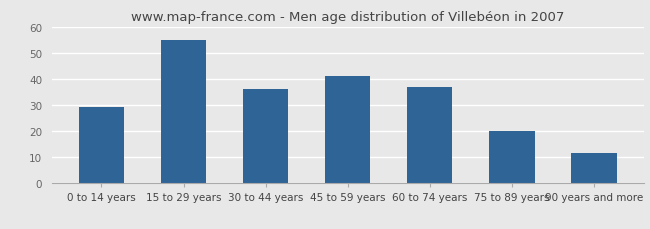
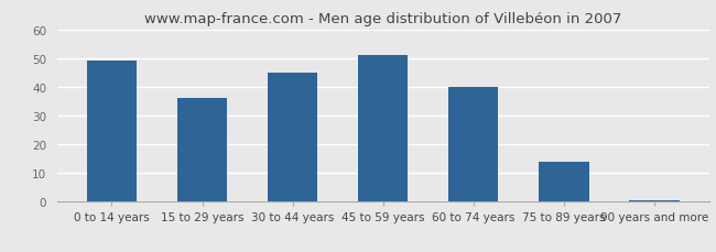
0 to 14 years: 29.0 -> 49.0
15 to 29 years: 55.0 -> 36.0
30 to 44 years: 36.0 -> 45.0
45 to 59 years: 41.0 -> 51.0
60 to 74 years: 37.0 -> 40.0
75 to 89 years: 20.0 -> 14.0
90 years and more: 11.5 -> 0.5
